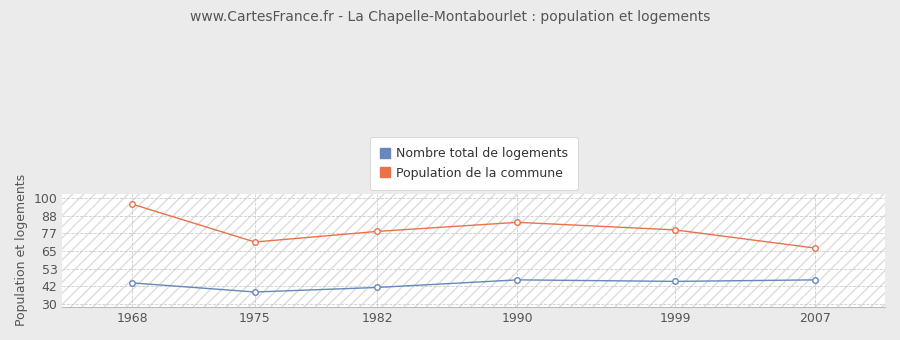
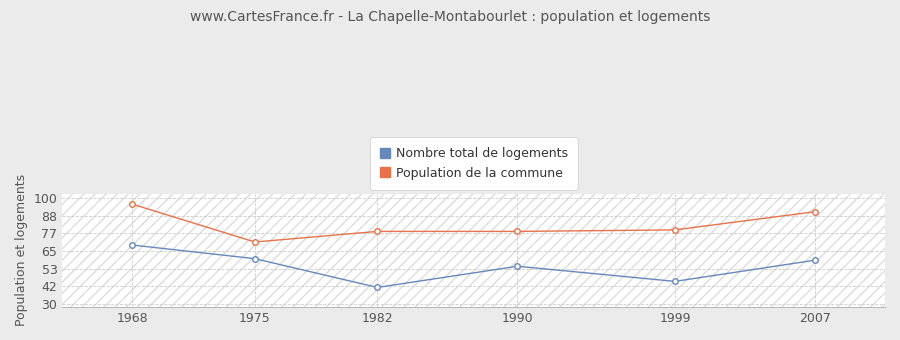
Nombre total de logements/1968: 44 -> 69
Nombre total de logements/1975: 38 -> 60
Nombre total de logements/1990: 46 -> 55
Population de la commune/1990: 84 -> 78
Nombre total de logements/2007: 46 -> 59
Population de la commune/2007: 67 -> 91
